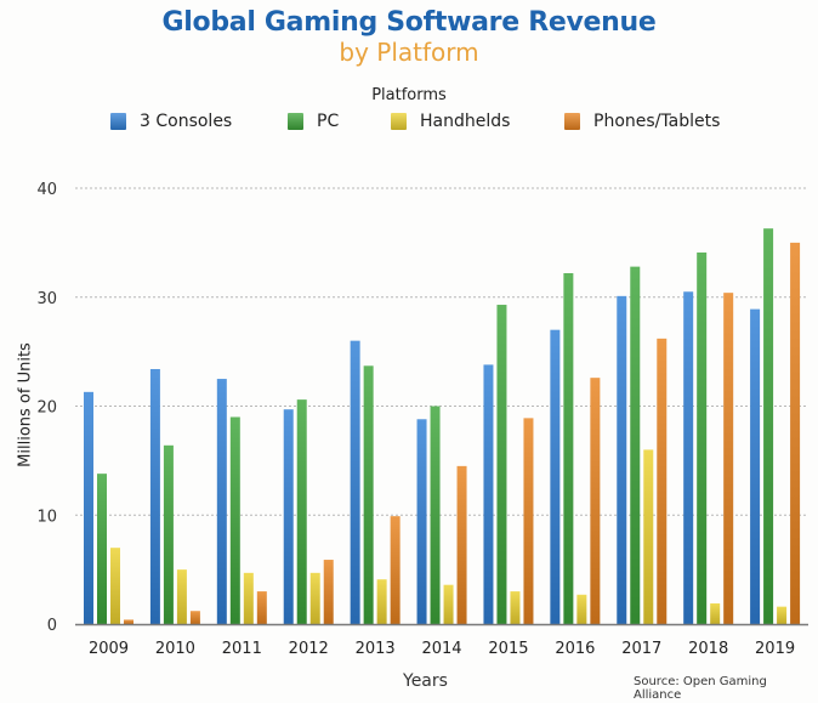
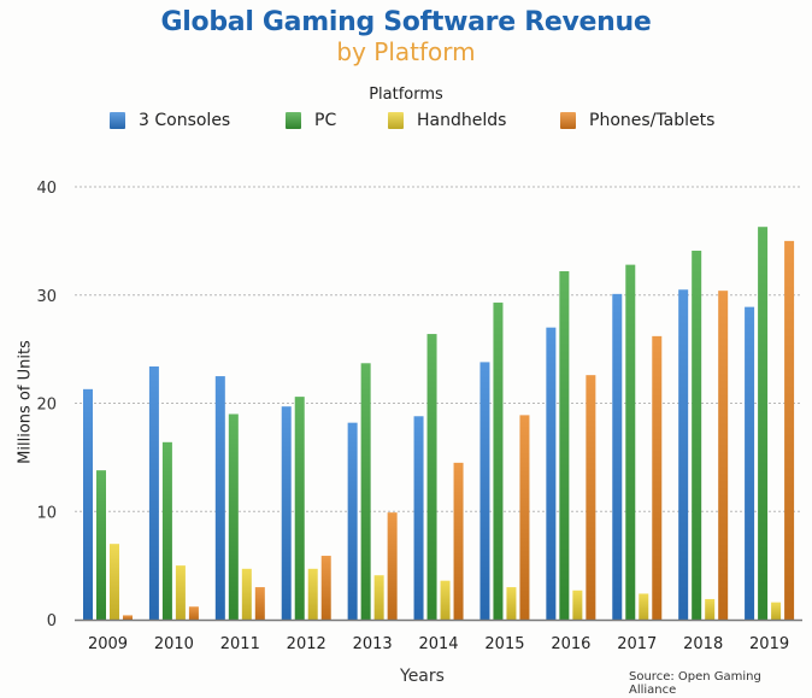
3 Consoles/2013: 26 -> 18
PC/2014: 20 -> 26
Handhelds/2017: 16 -> 2
